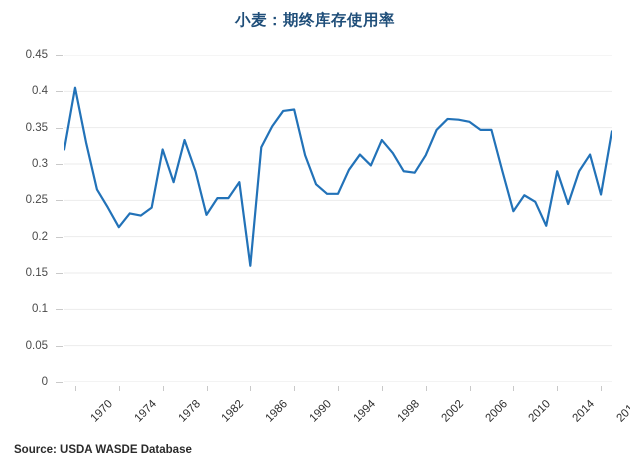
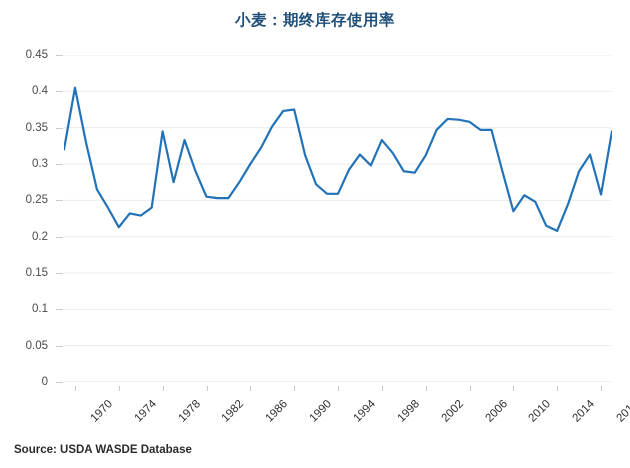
1978: 0.32 -> 0.34
1982: 0.23 -> 0.26
1986: 0.16 -> 0.30
2014: 0.29 -> 0.21
